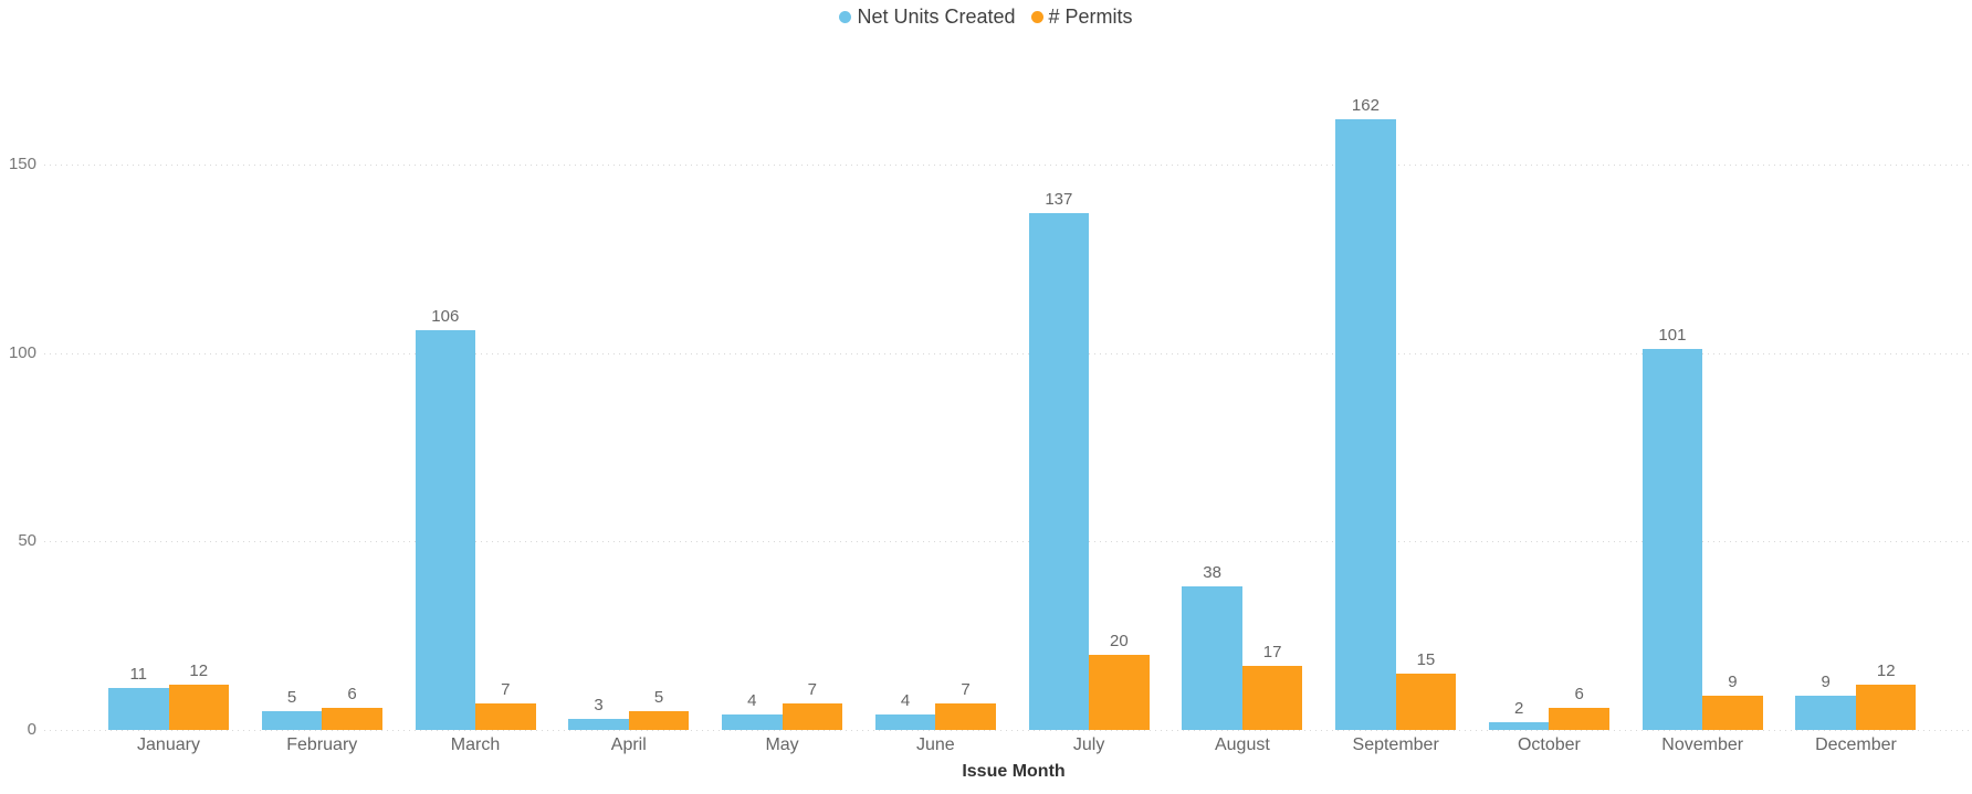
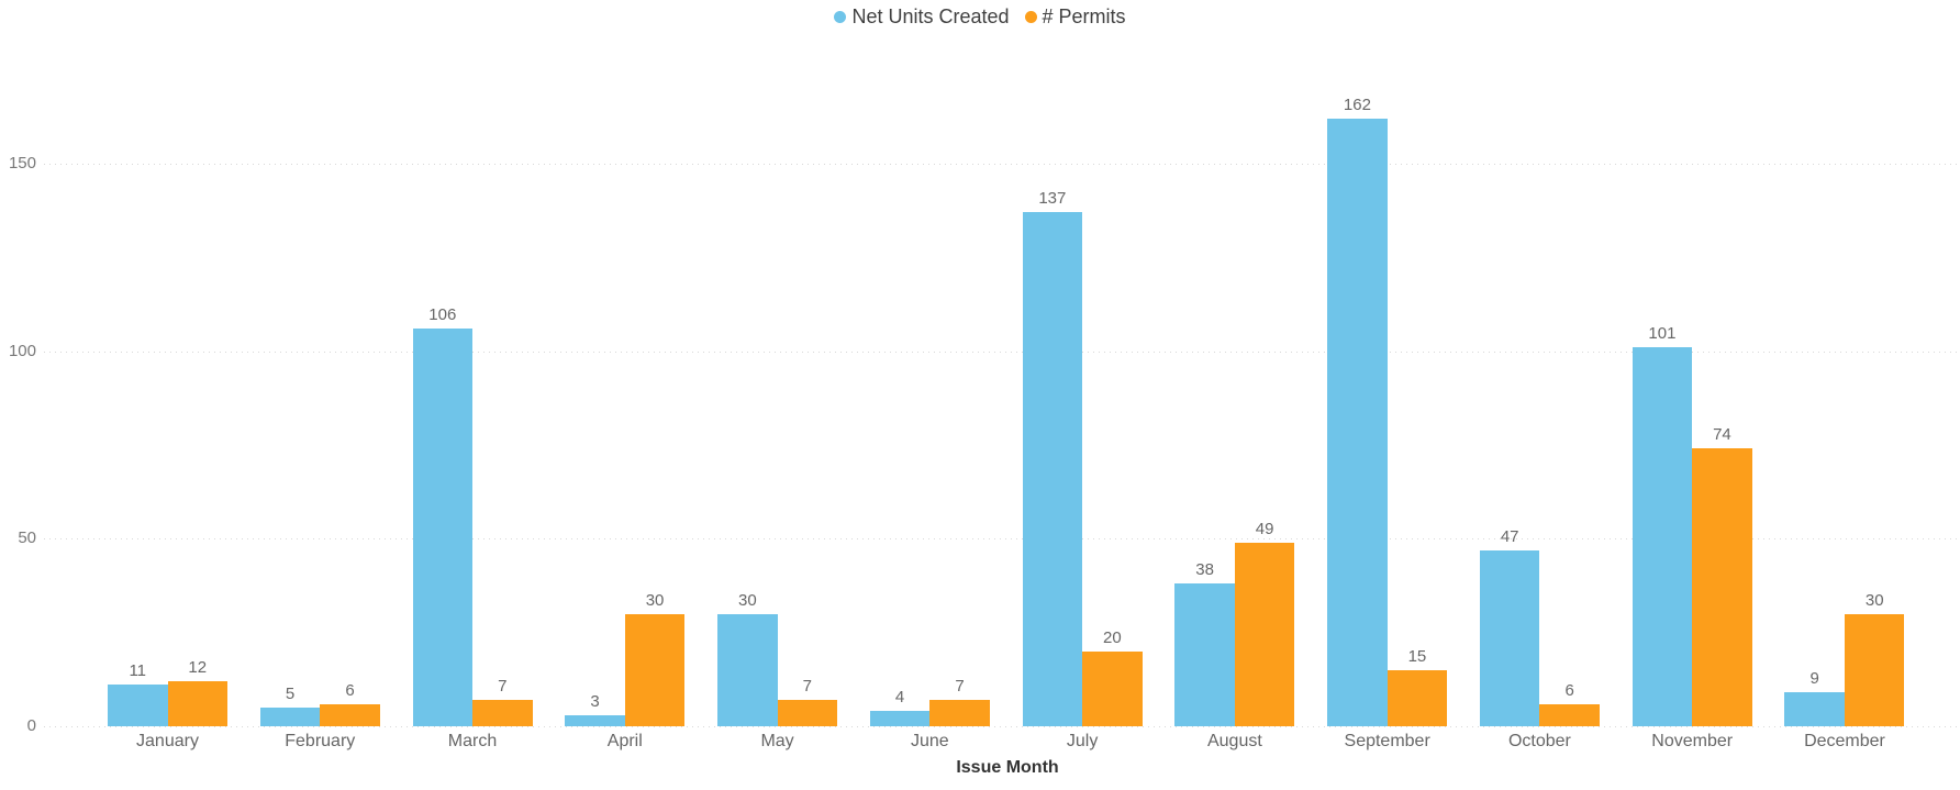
# Permits/April: 5 -> 30
Net Units Created/May: 4 -> 30
# Permits/August: 17 -> 49
Net Units Created/October: 2 -> 47
# Permits/November: 9 -> 74
# Permits/December: 12 -> 30
